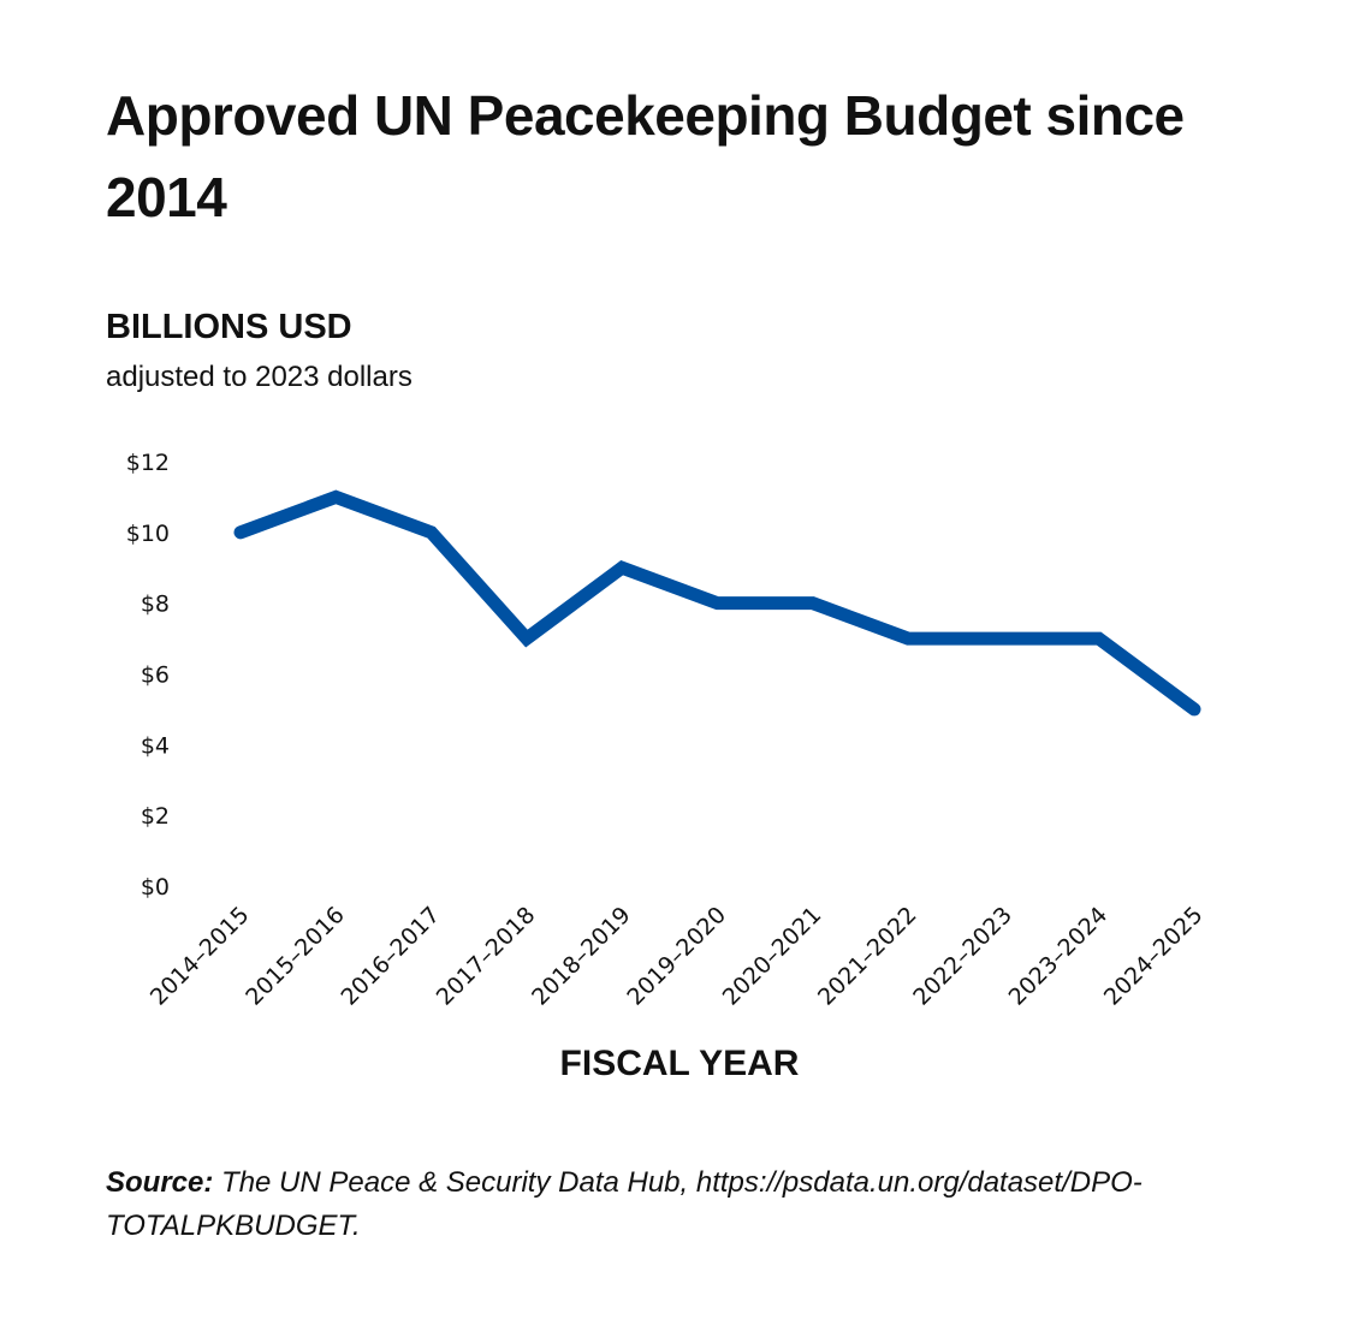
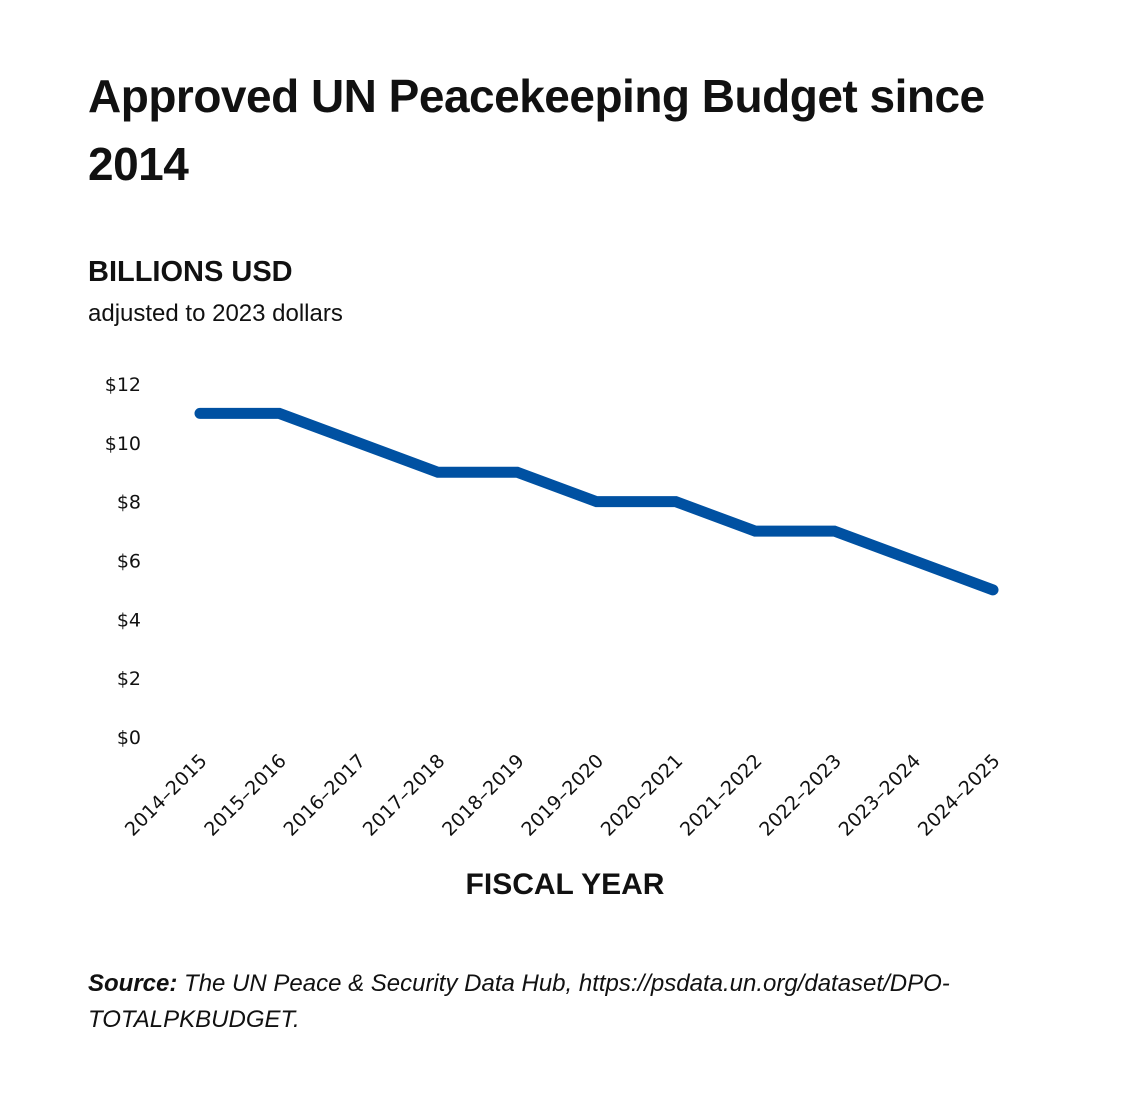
2014–2015: $10 -> $11
2017–2018: $7 -> $9
2023–2024: $7 -> $6
